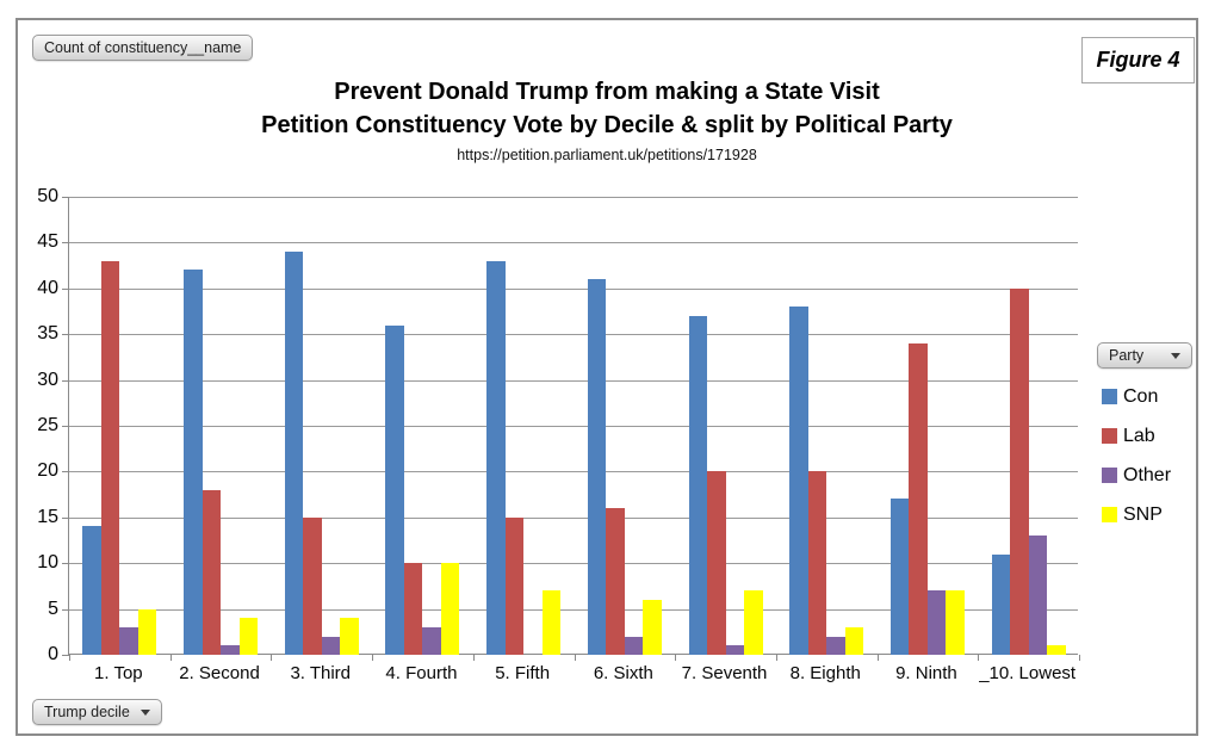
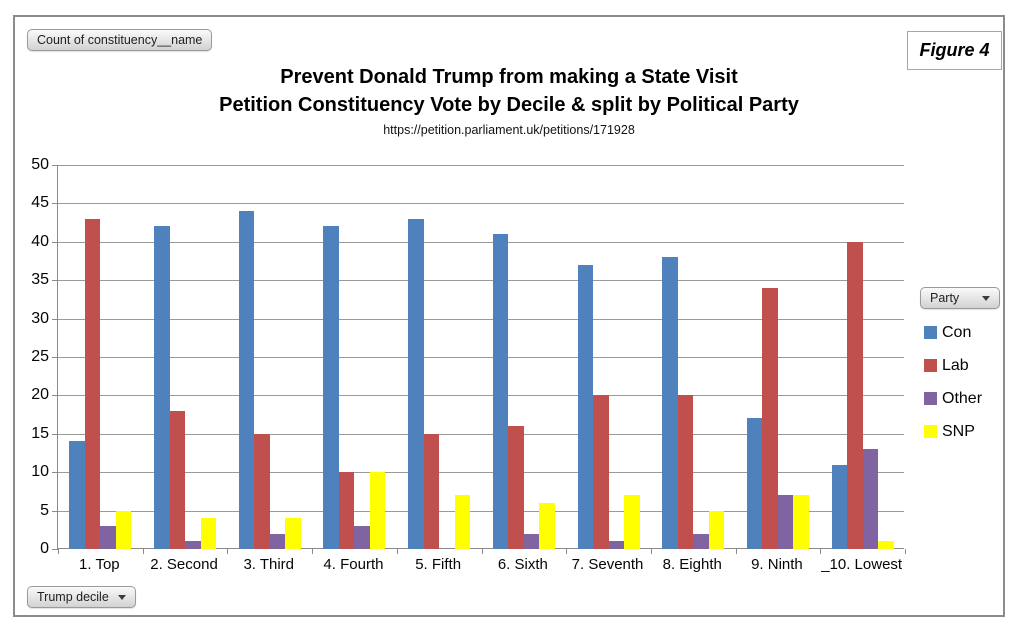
Con/4. Fourth: 36 -> 42
SNP/8. Eighth: 3 -> 5
